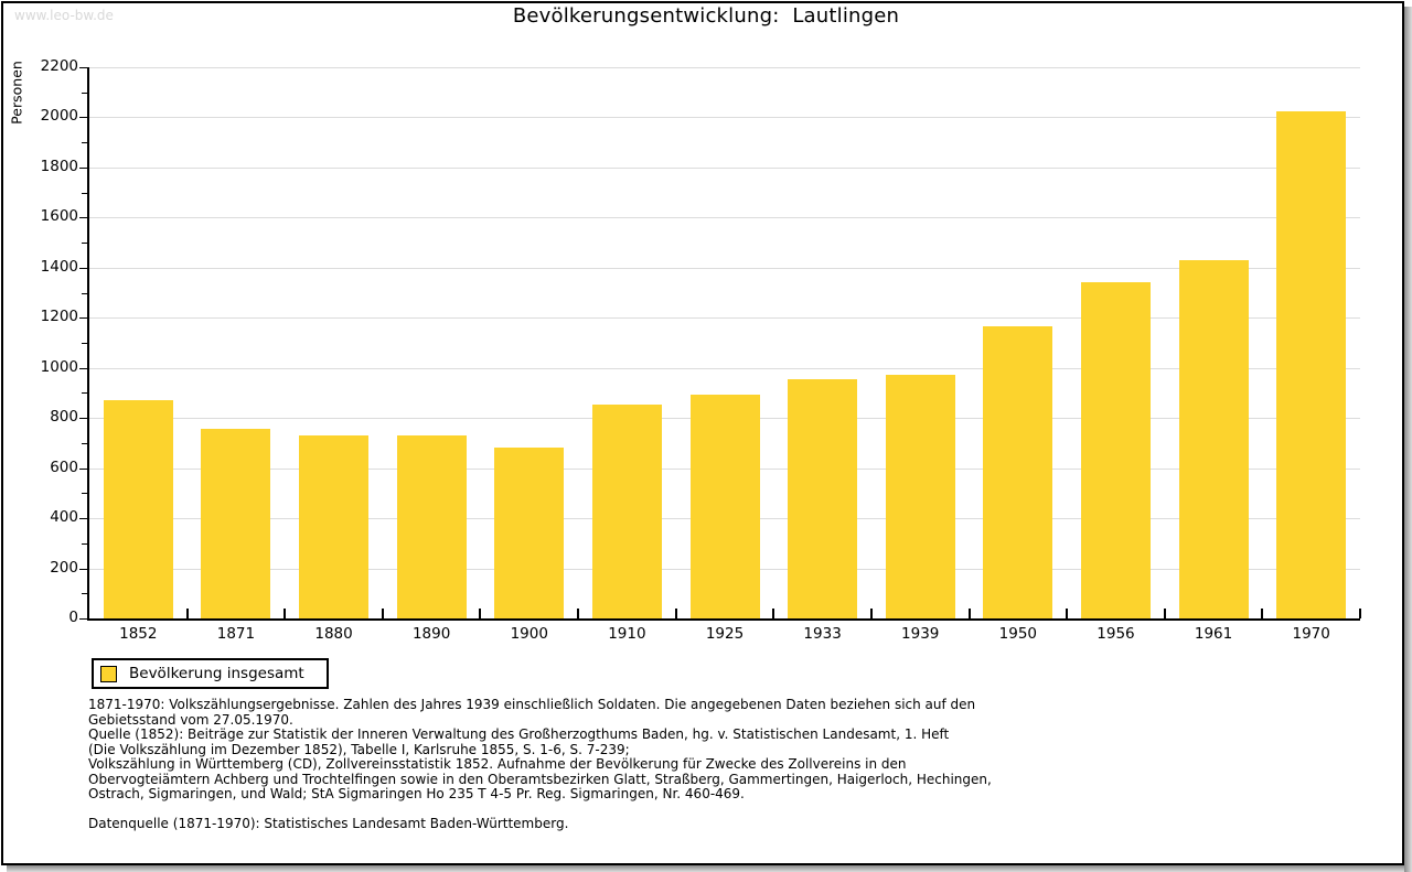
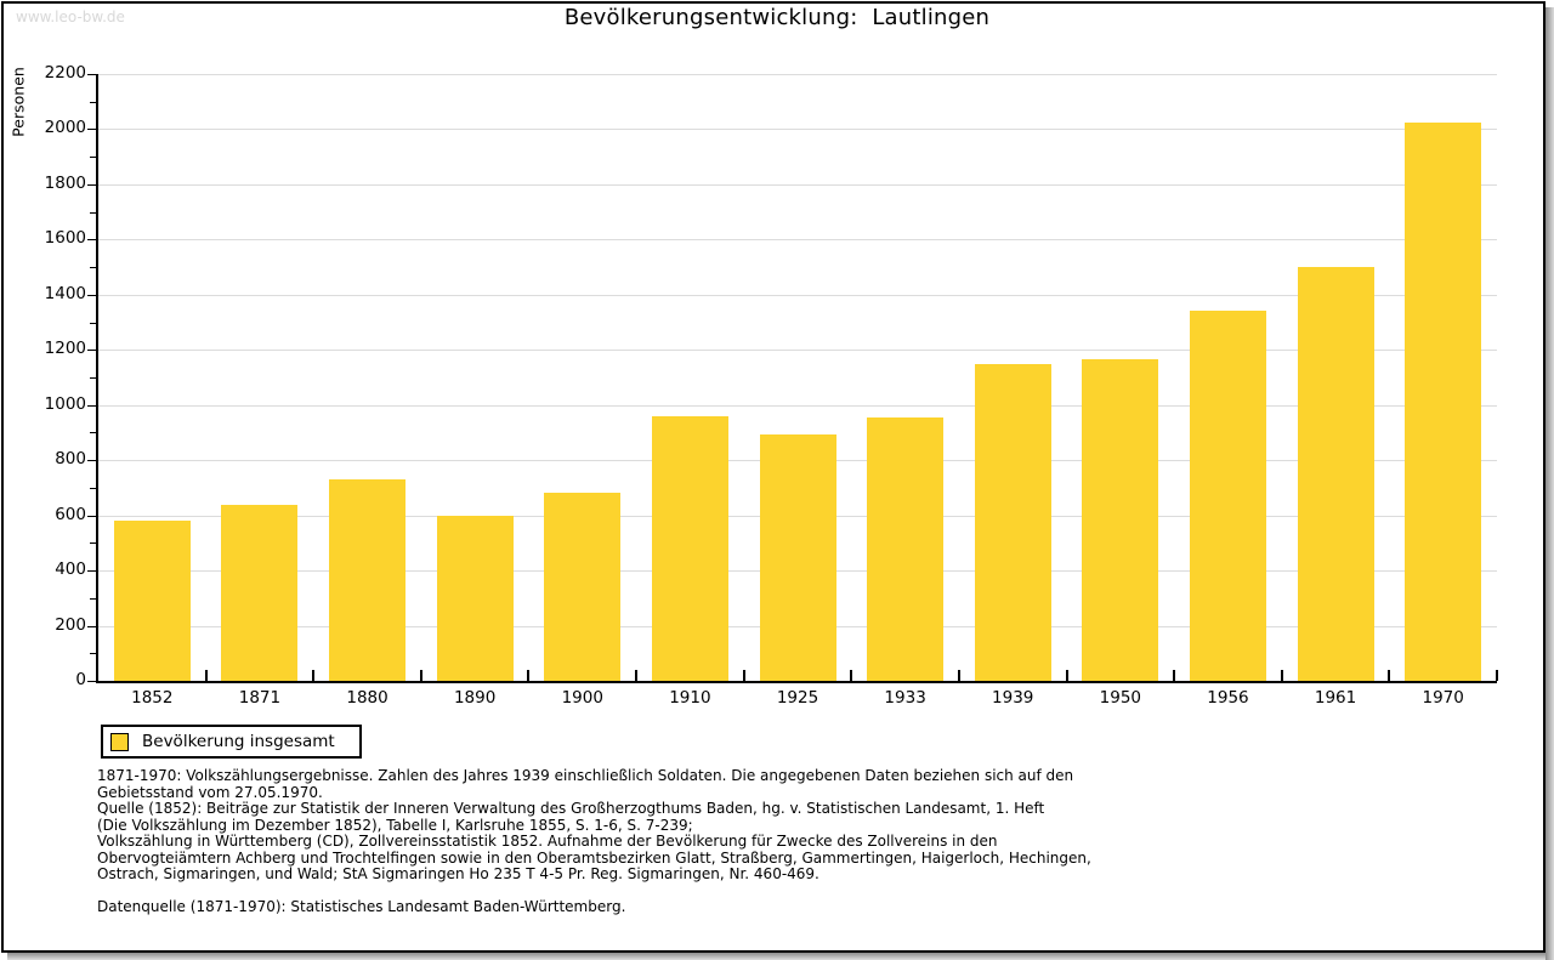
1852: 870 -> 580
1871: 760 -> 640
1890: 730 -> 600
1910: 860 -> 960
1939: 970 -> 1150
1961: 1430 -> 1500
